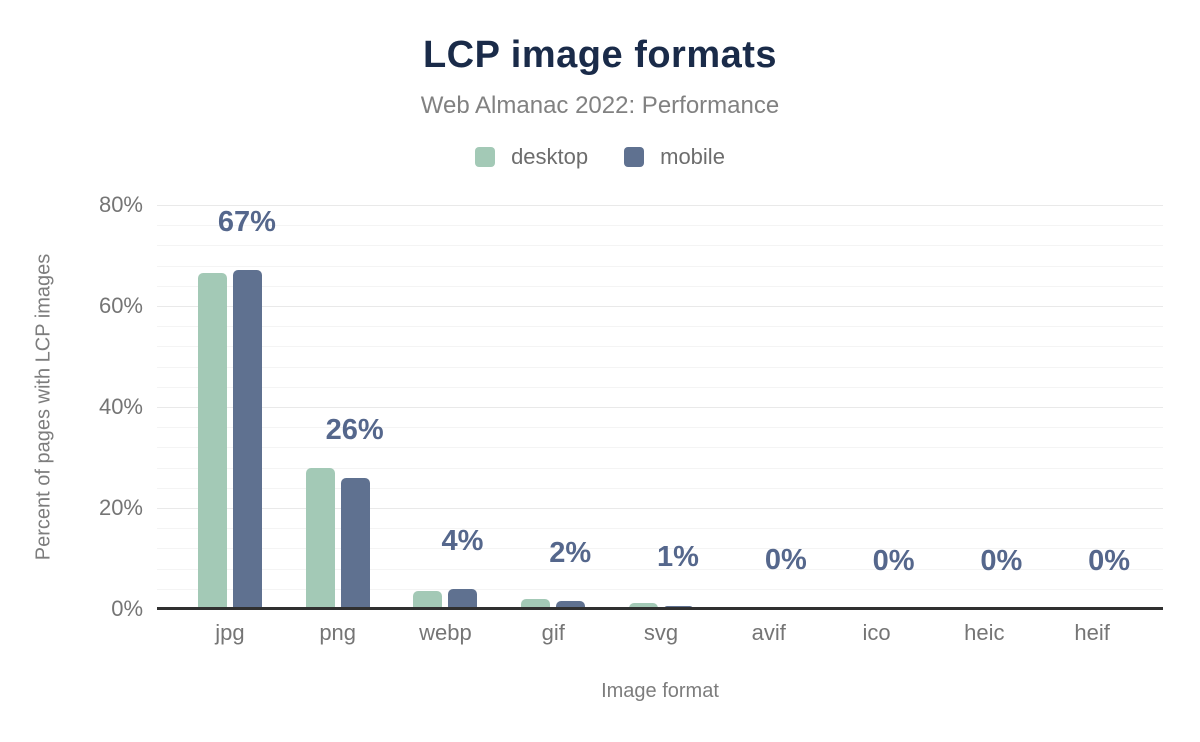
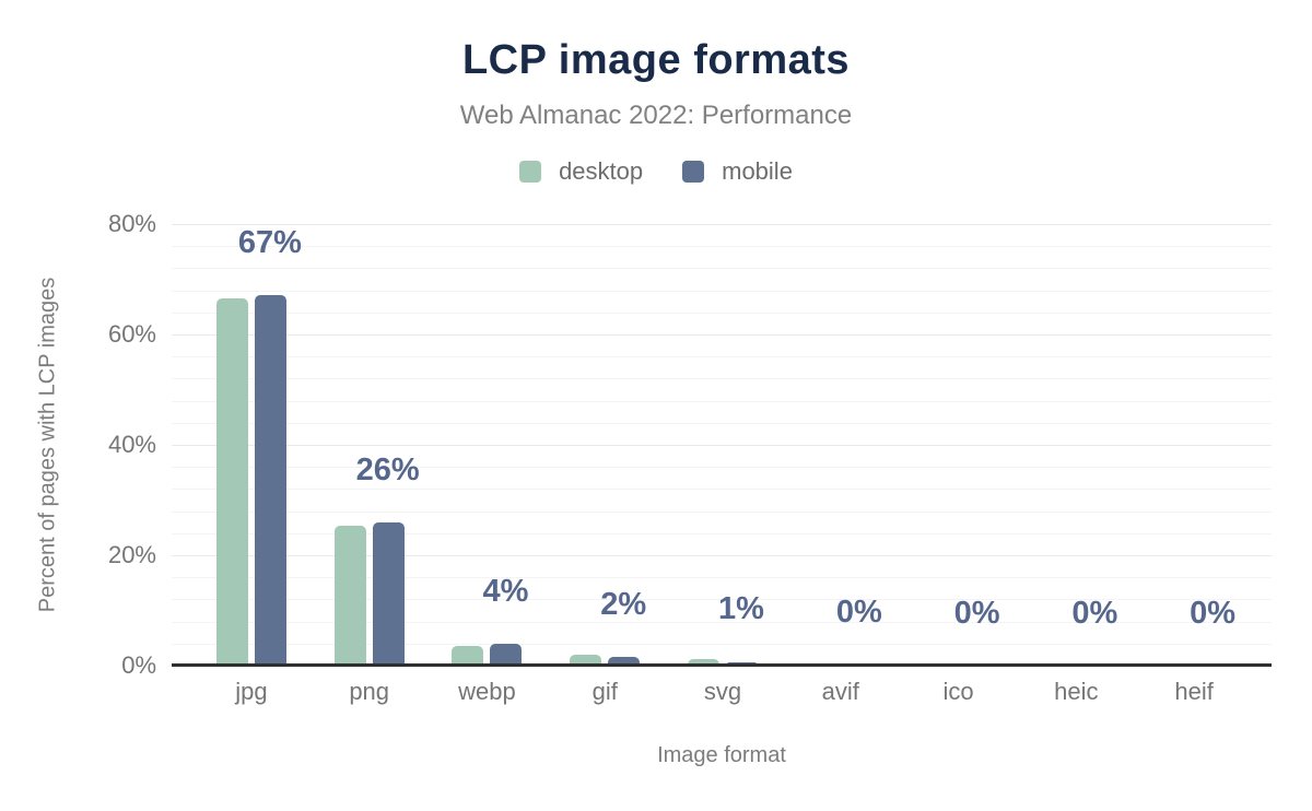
desktop/png: 28% -> 25%
